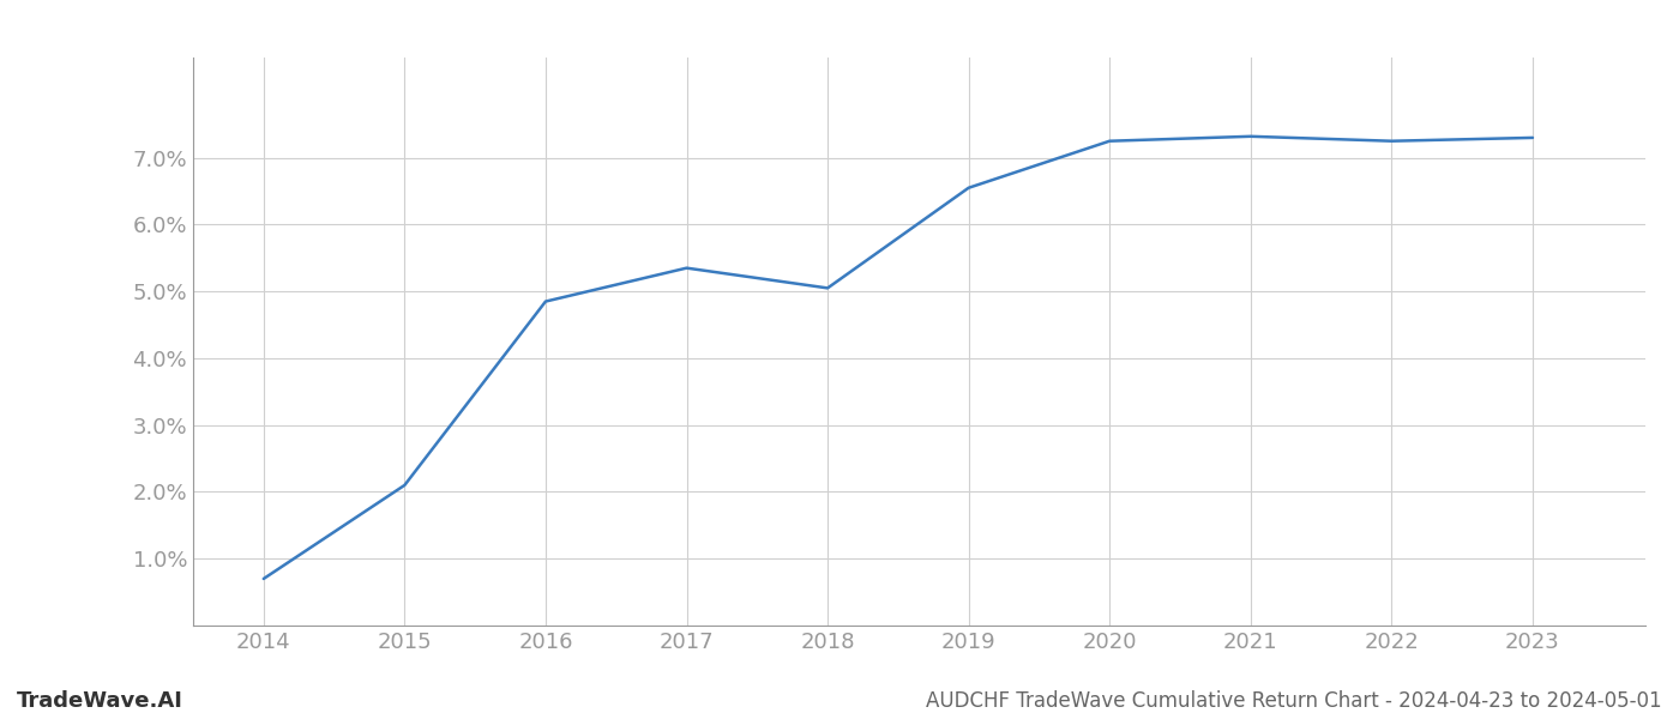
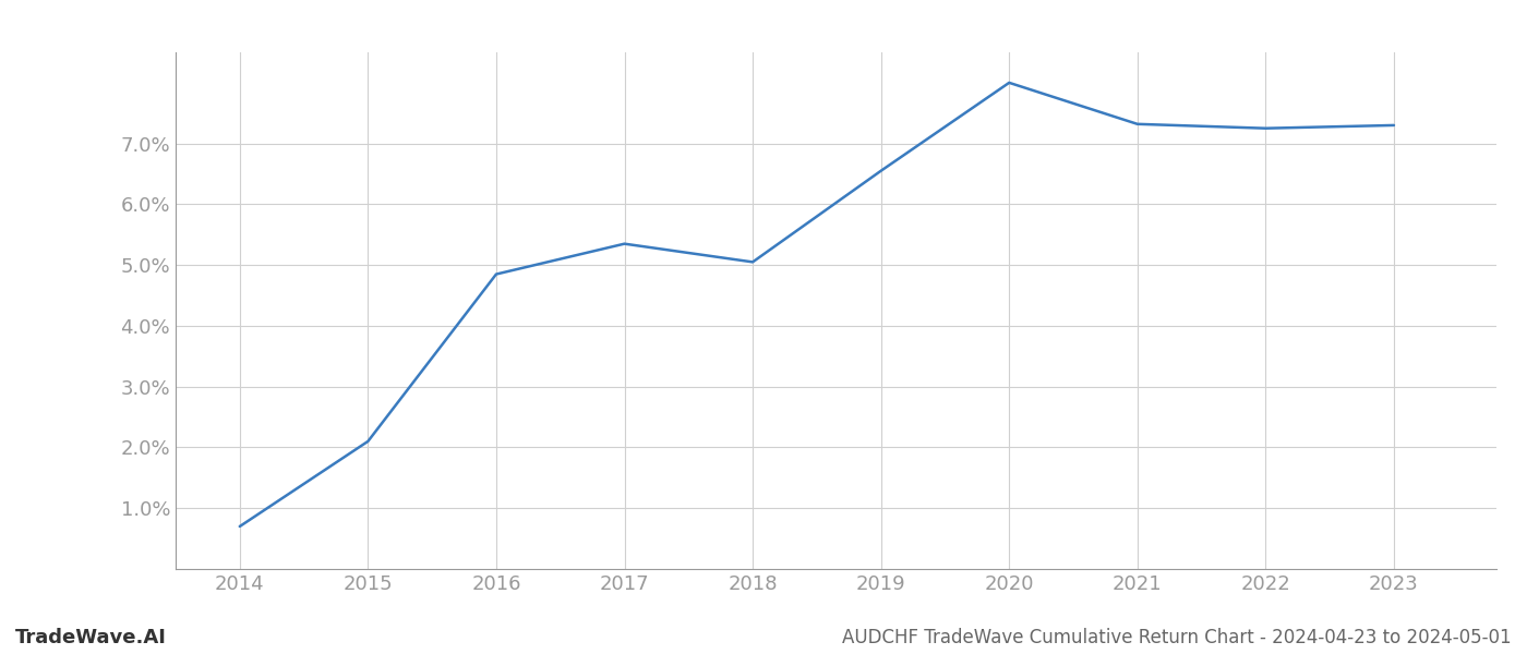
2020: 7.25% -> 8.00%
